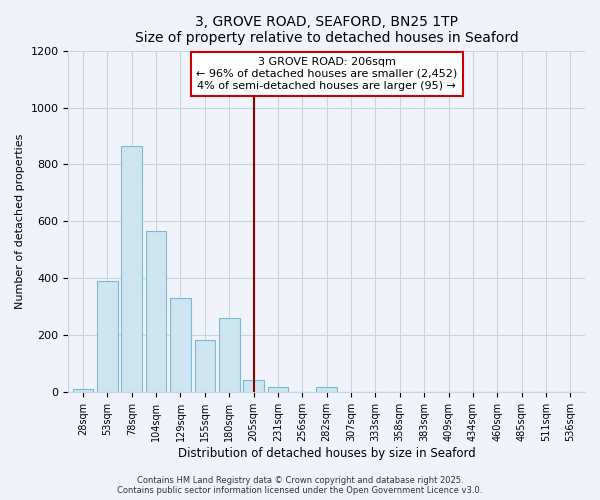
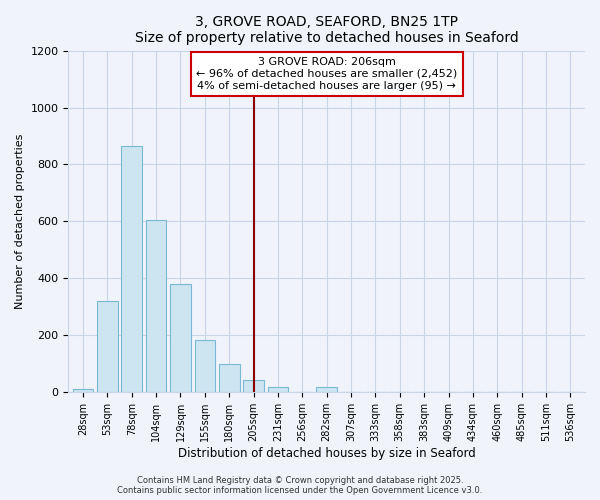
53sqm: 390 -> 320
104sqm: 565 -> 605
129sqm: 330 -> 380
180sqm: 260 -> 100
